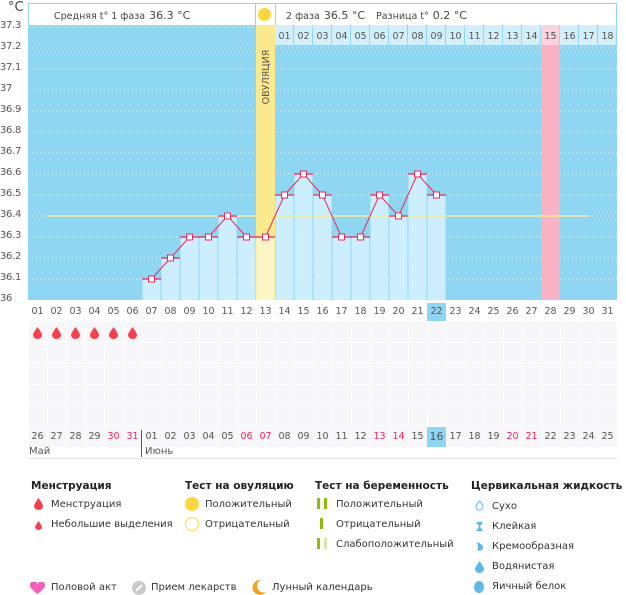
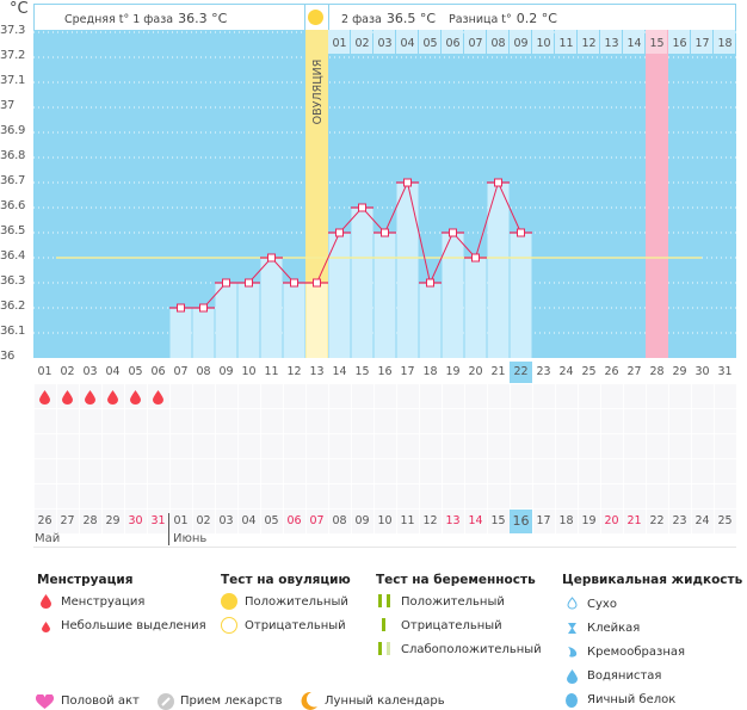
07: 36.1 -> 36.2
17: 36.3 -> 36.7
21: 36.6 -> 36.7
